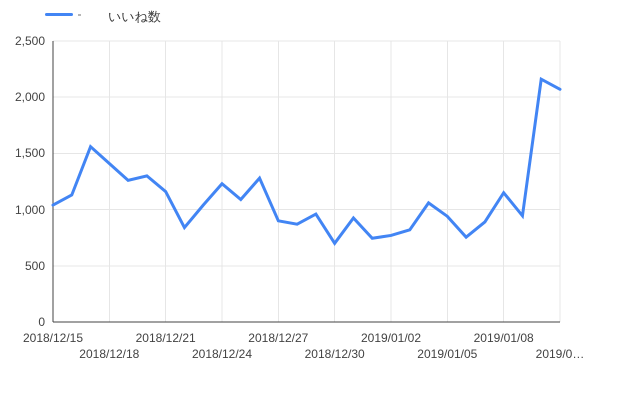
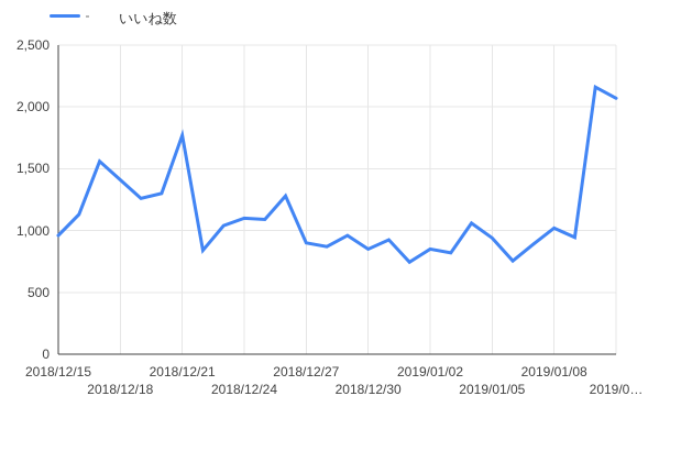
2018/12/15: 1040 -> 960
2018/12/21: 1160 -> 1770
2018/12/24: 1230 -> 1100
2018/12/30: 700 -> 850
2019/01/02: 770 -> 850
2019/01/08: 1150 -> 1020
